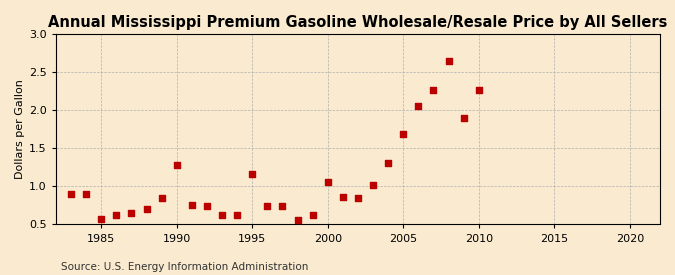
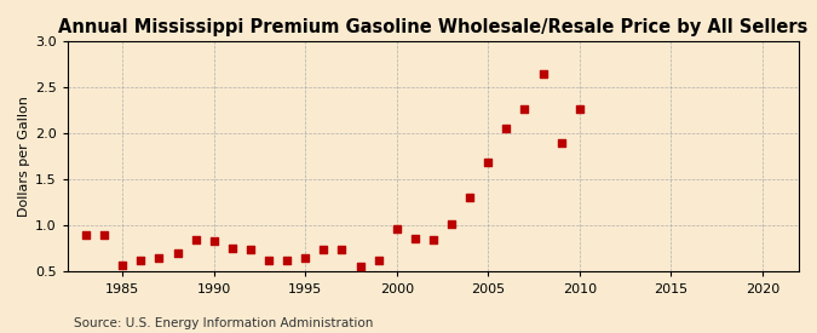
1990: 1.28 -> 0.84
1995: 1.16 -> 0.65
2000: 1.06 -> 0.97
